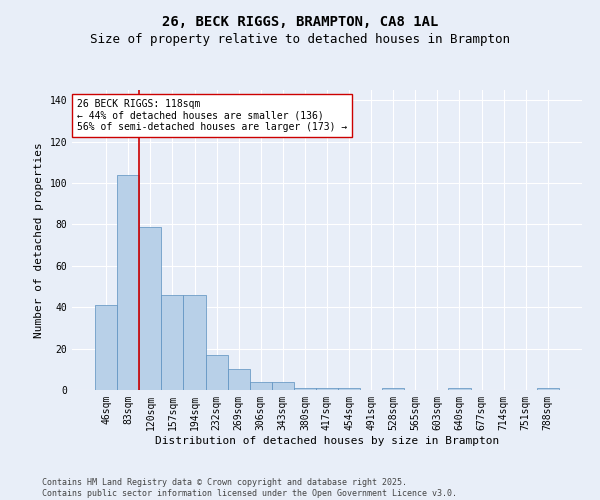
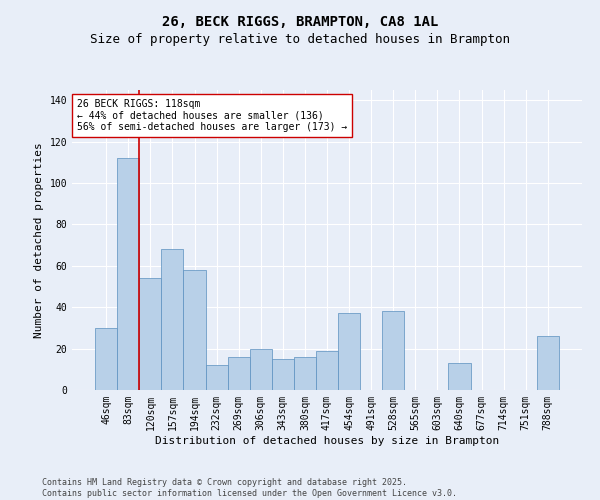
46sqm: 41 -> 30
83sqm: 104 -> 112
120sqm: 79 -> 54
157sqm: 46 -> 68
194sqm: 46 -> 58
232sqm: 17 -> 12
269sqm: 10 -> 16
306sqm: 4 -> 20
343sqm: 4 -> 15
380sqm: 1 -> 16
417sqm: 1 -> 19
454sqm: 1 -> 37
528sqm: 1 -> 38
640sqm: 1 -> 13
788sqm: 1 -> 26
